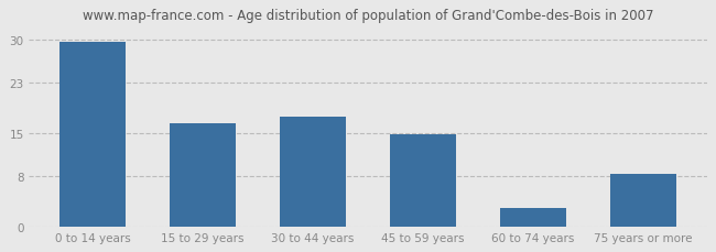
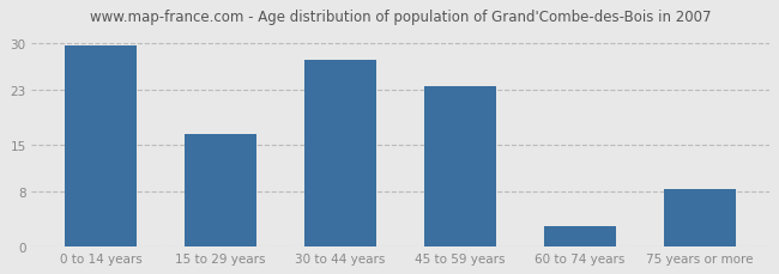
30 to 44 years: 17.6 -> 27.5
45 to 59 years: 14.8 -> 23.5
